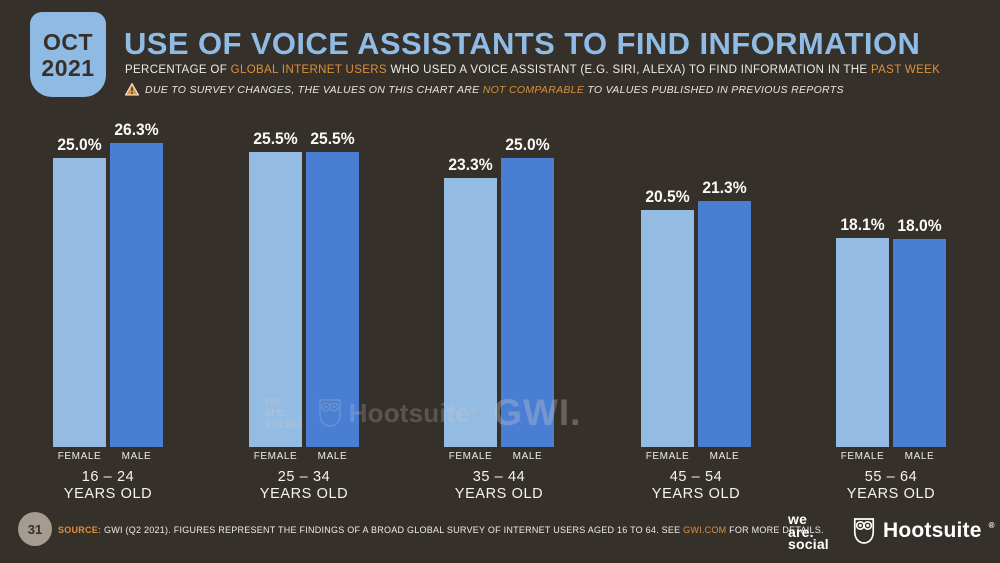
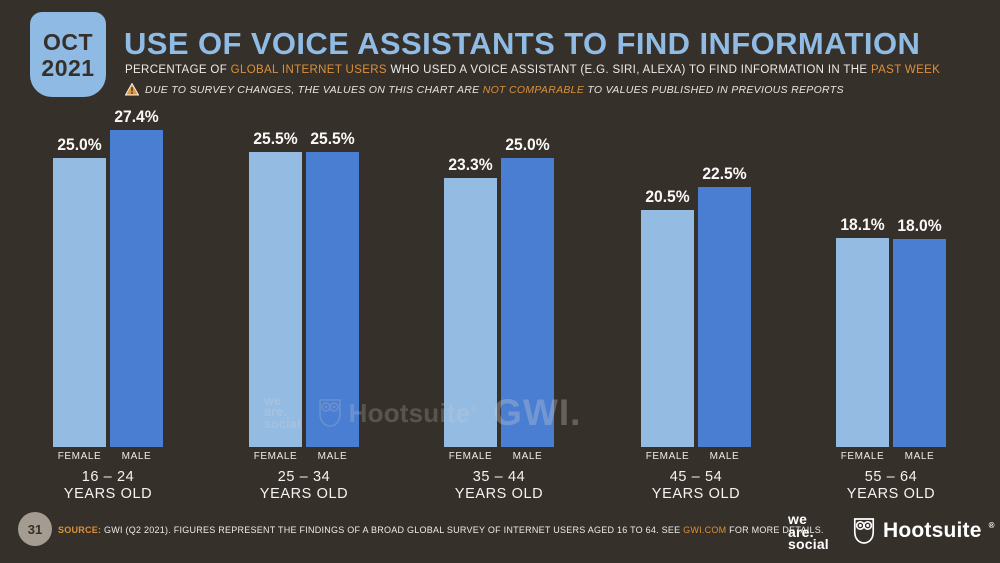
MALE/16 – 24: 26.3% -> 27.4%
MALE/45 – 54: 21.3% -> 22.5%
